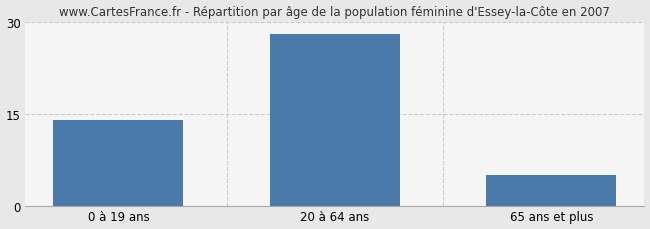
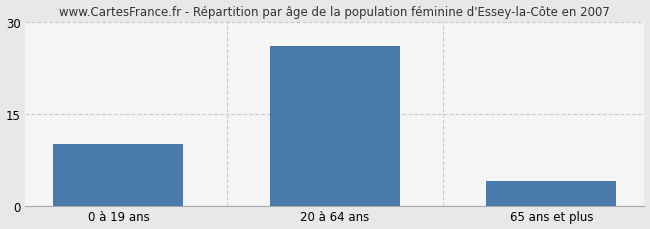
0 à 19 ans: 14 -> 10
20 à 64 ans: 28 -> 26
65 ans et plus: 5 -> 4
